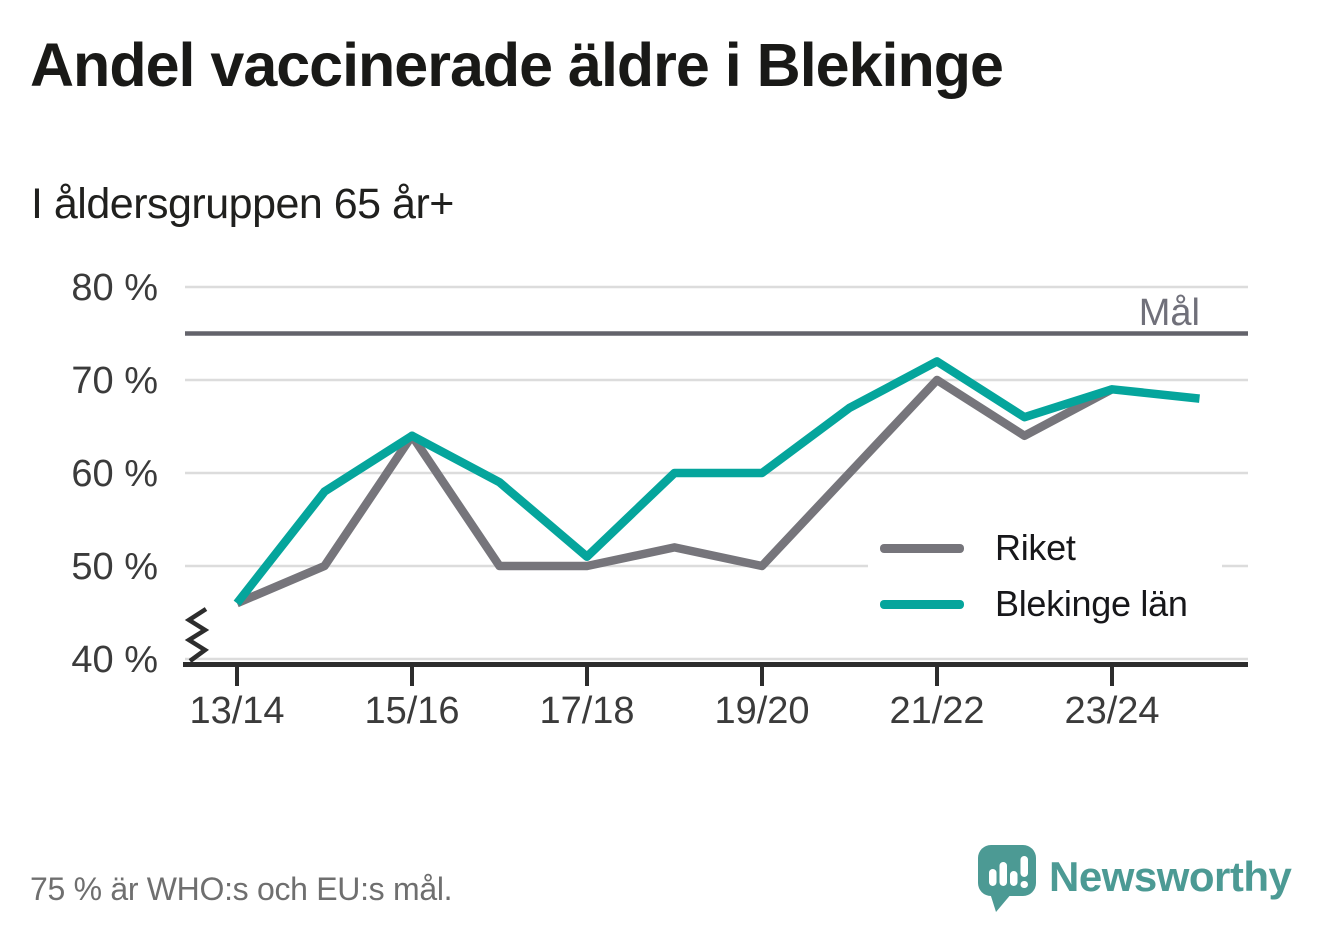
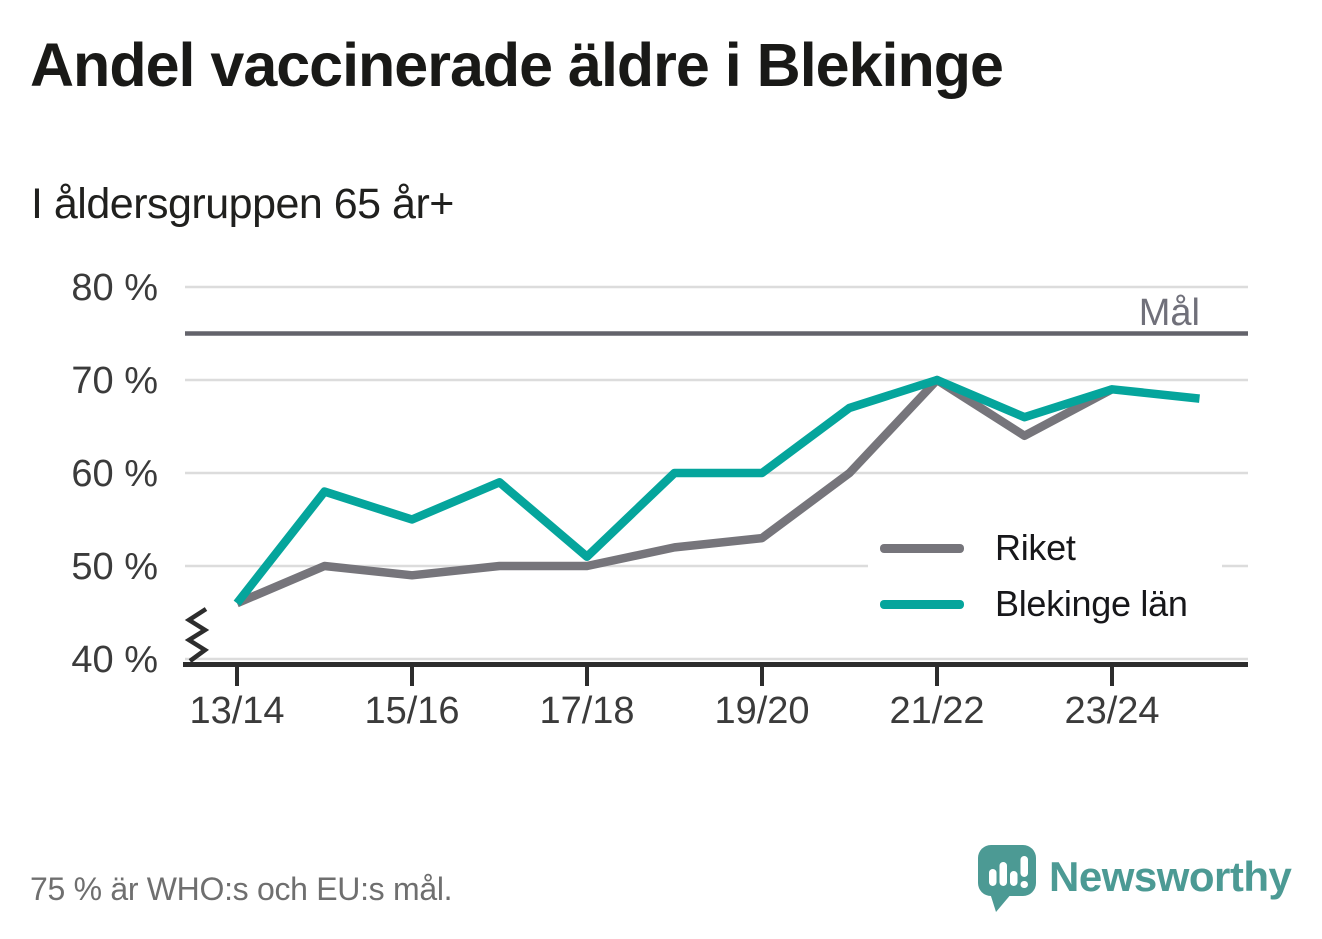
Riket/15/16: 64% -> 49%
Blekinge län/15/16: 64% -> 55%
Riket/19/20: 50% -> 53%
Blekinge län/21/22: 72% -> 70%
